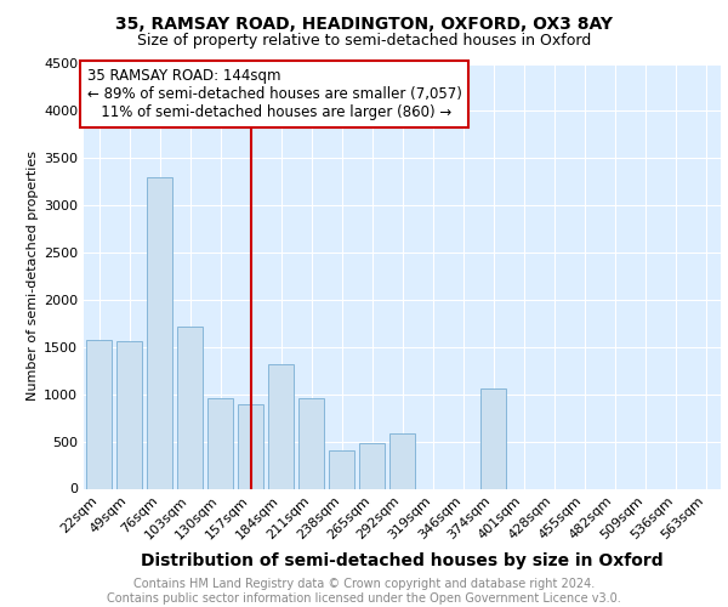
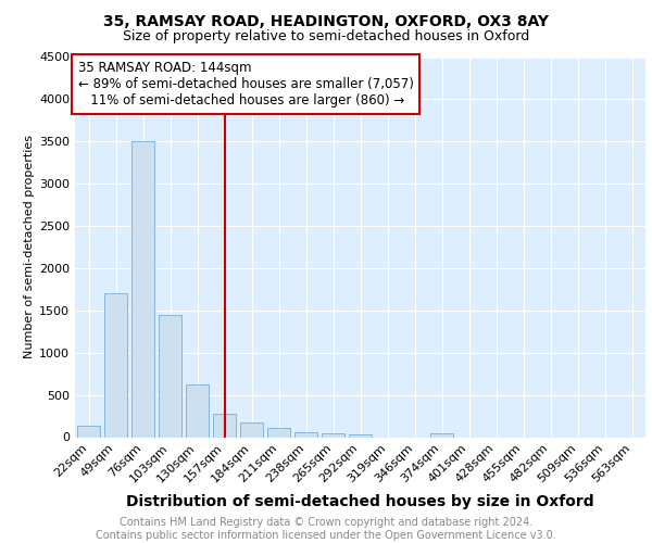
22sqm: 1580 -> 140
49sqm: 1560 -> 1700
76sqm: 3300 -> 3500
103sqm: 1720 -> 1450
130sqm: 960 -> 620
157sqm: 900 -> 280
184sqm: 1320 -> 180
211sqm: 960 -> 100
238sqm: 400 -> 60
265sqm: 480 -> 40
292sqm: 580 -> 30
374sqm: 1060 -> 40
